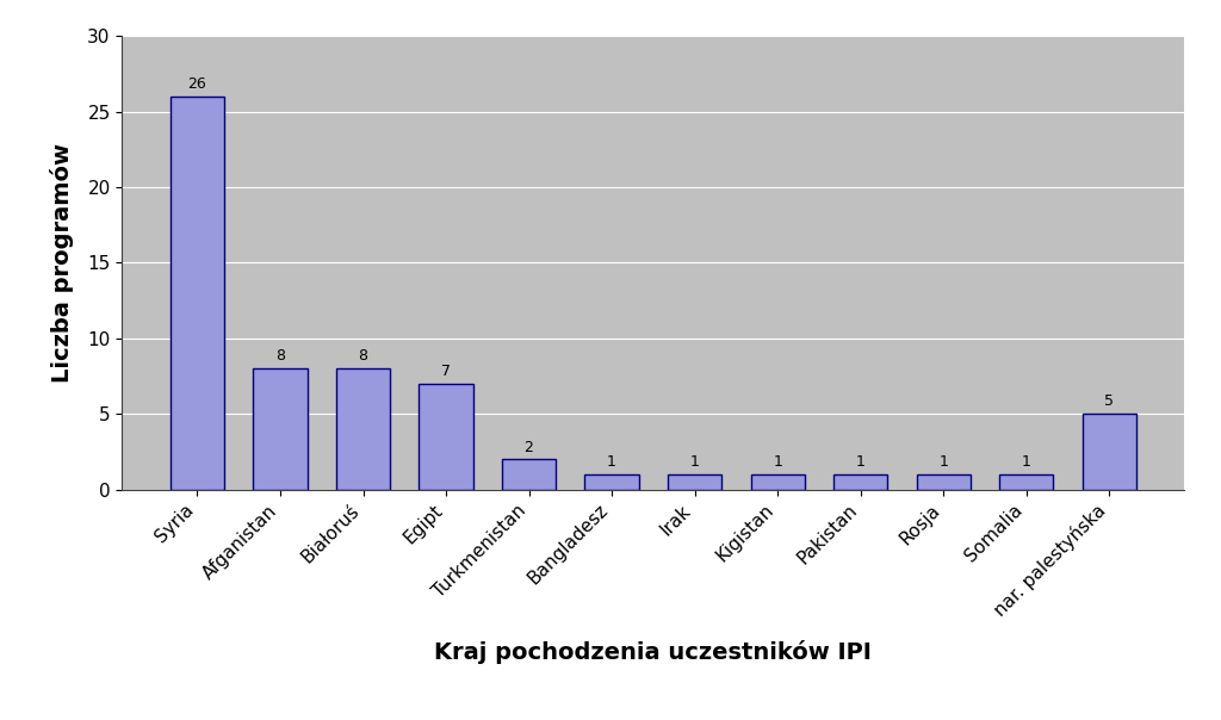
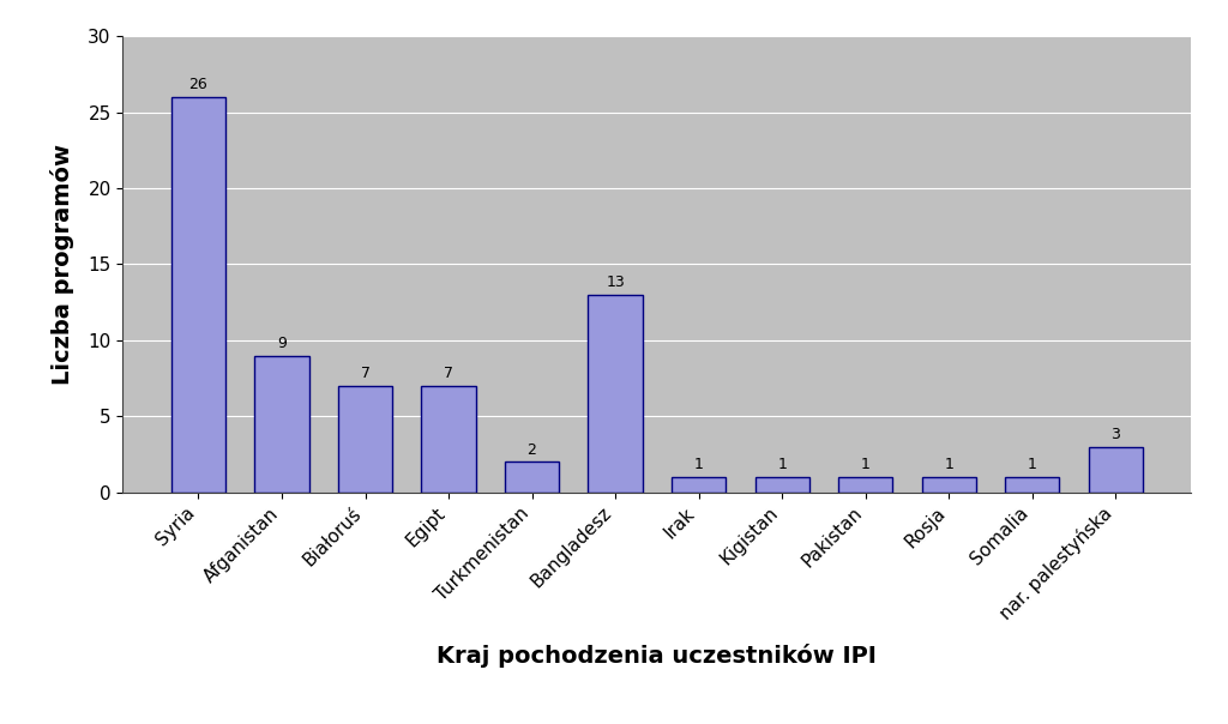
Afganistan: 8 -> 9
Białoruś: 8 -> 7
Bangladesz: 1 -> 13
nar. palestyńska: 5 -> 3
